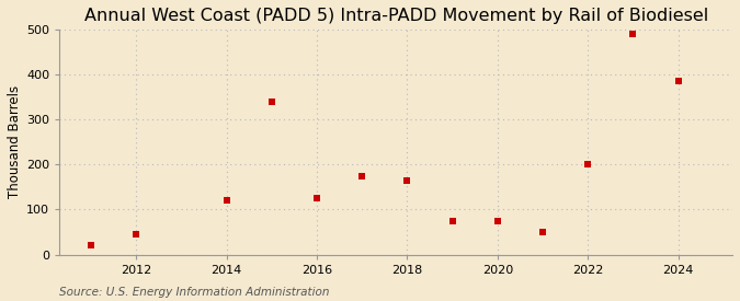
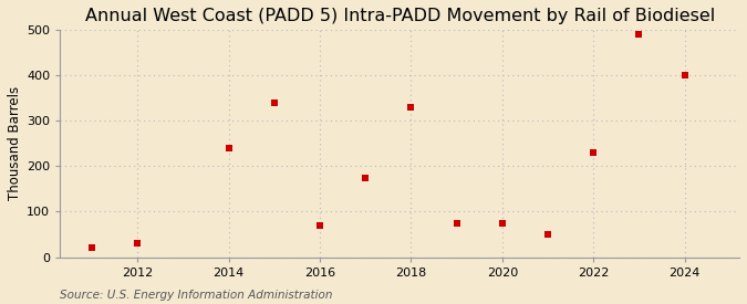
2012: 45 -> 30
2014: 120 -> 240
2016: 125 -> 70
2018: 165 -> 330
2022: 200 -> 230
2024: 385 -> 400
